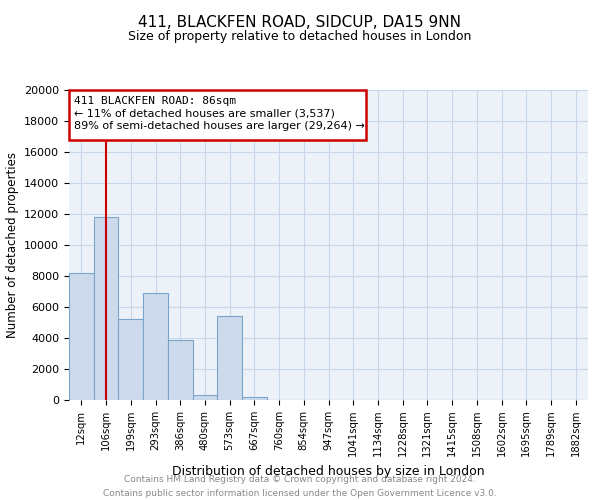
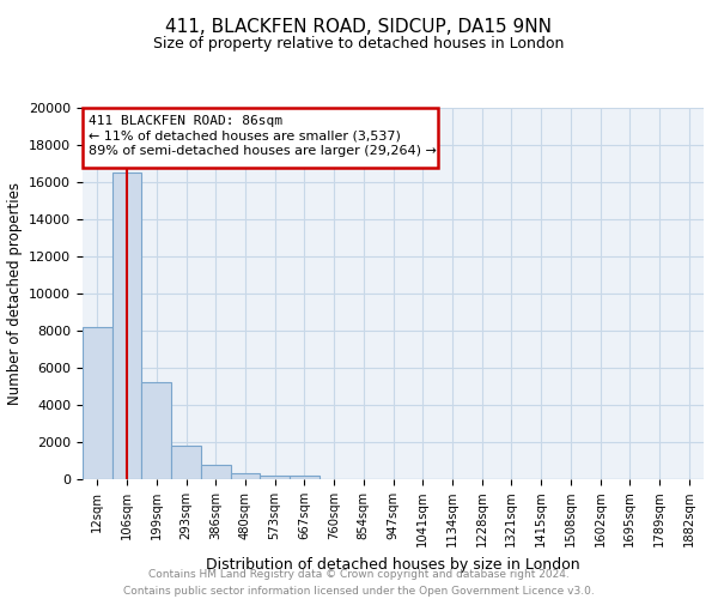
106sqm: 11800 -> 16500
293sqm: 6900 -> 1800
386sqm: 3900 -> 800
573sqm: 5400 -> 200
